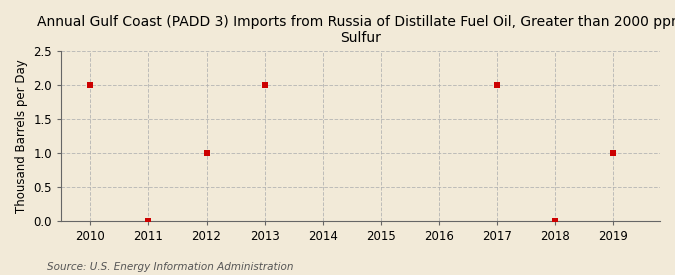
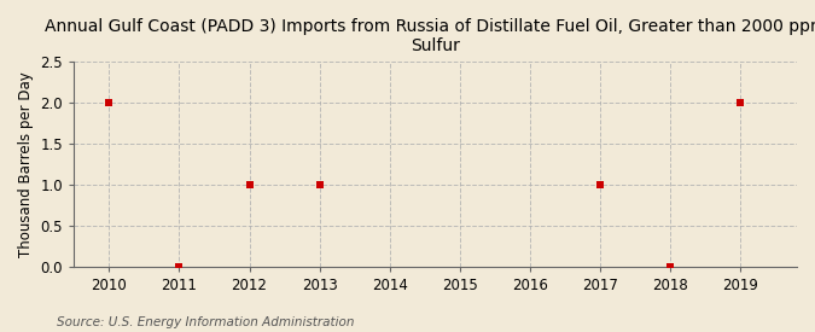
2013: 2 -> 1
2017: 2 -> 1
2019: 1 -> 2
